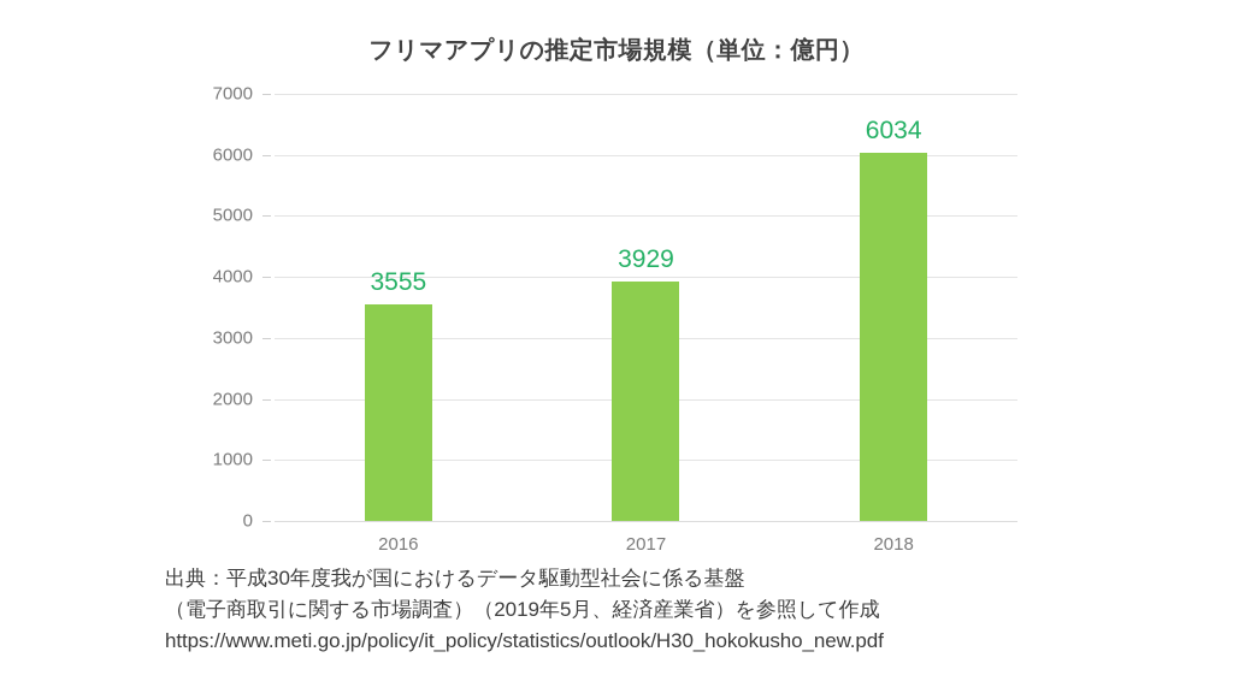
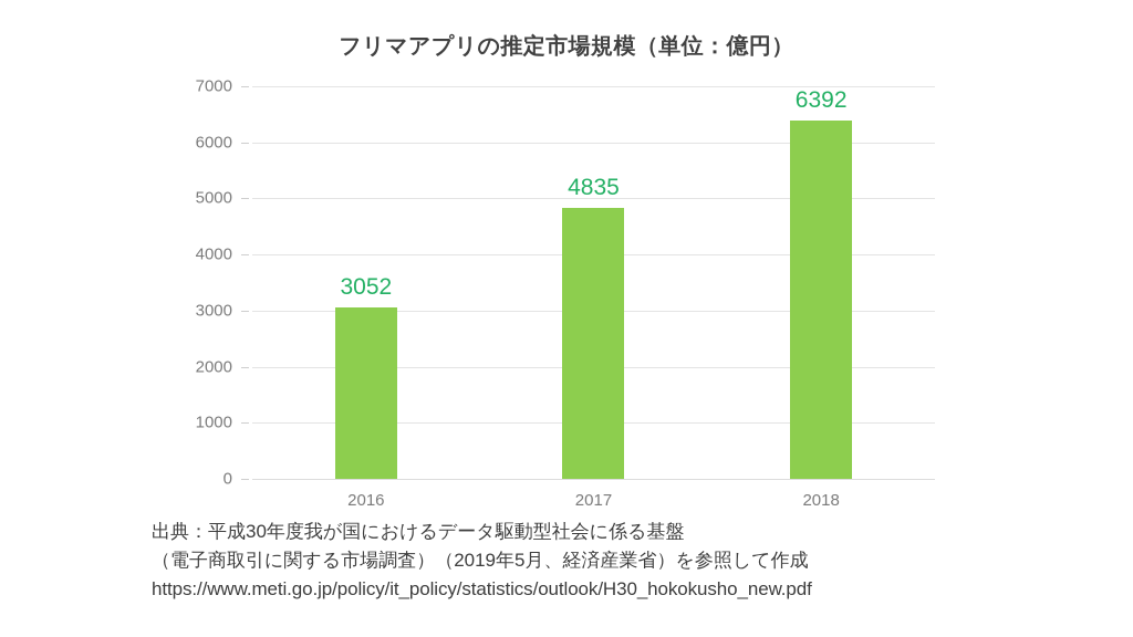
2016: 3555 -> 3052
2017: 3929 -> 4835
2018: 6034 -> 6392
